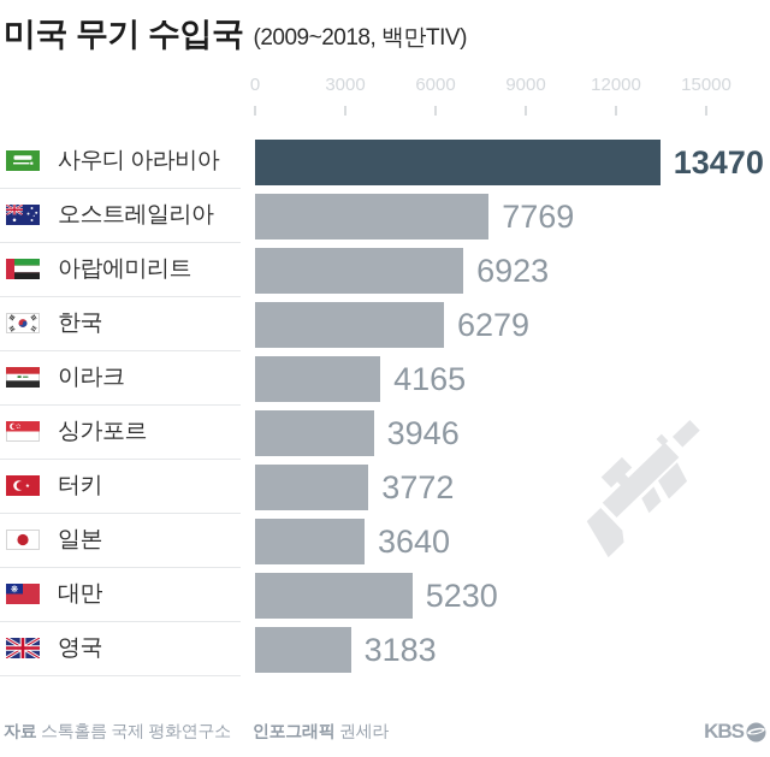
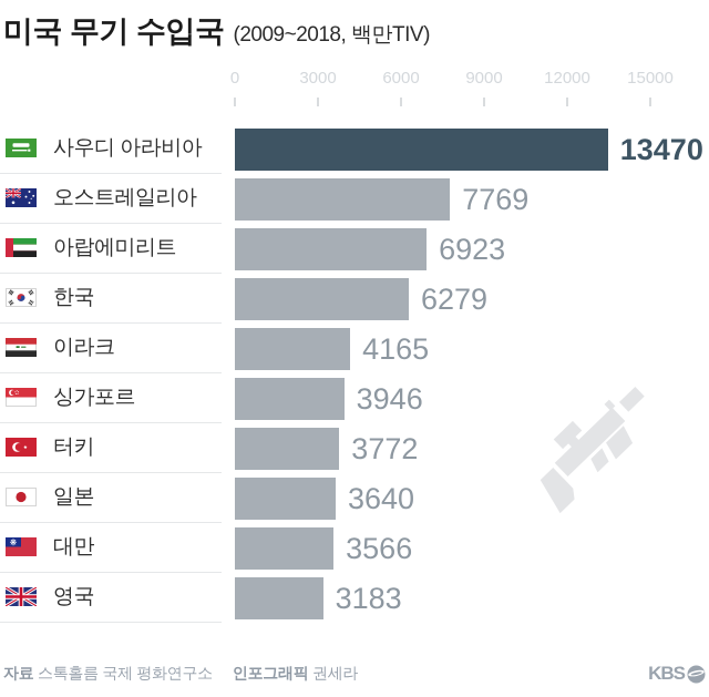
대만: 5230 -> 3566
